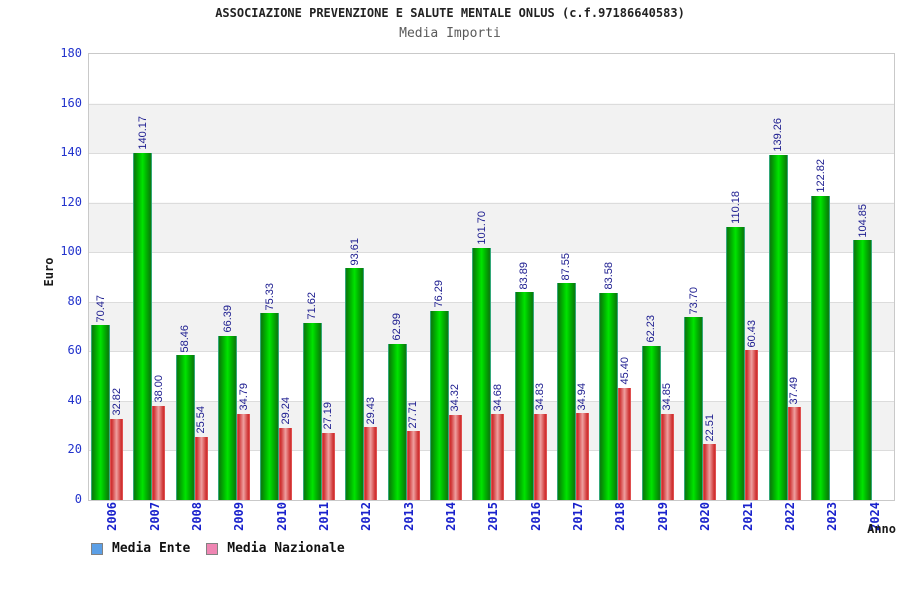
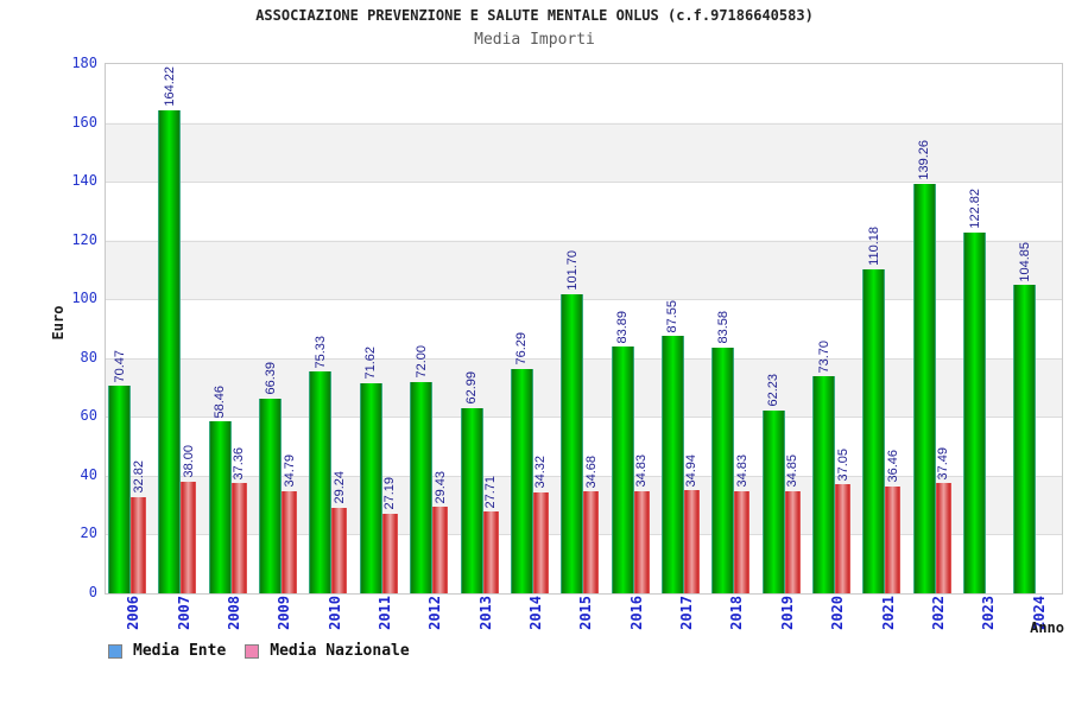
Media Ente/2007: 140.17 -> 164.22
Media Nazionale/2008: 25.54 -> 37.36
Media Ente/2012: 93.61 -> 72.00
Media Nazionale/2018: 45.40 -> 34.83
Media Nazionale/2020: 22.51 -> 37.05
Media Nazionale/2021: 60.43 -> 36.46
